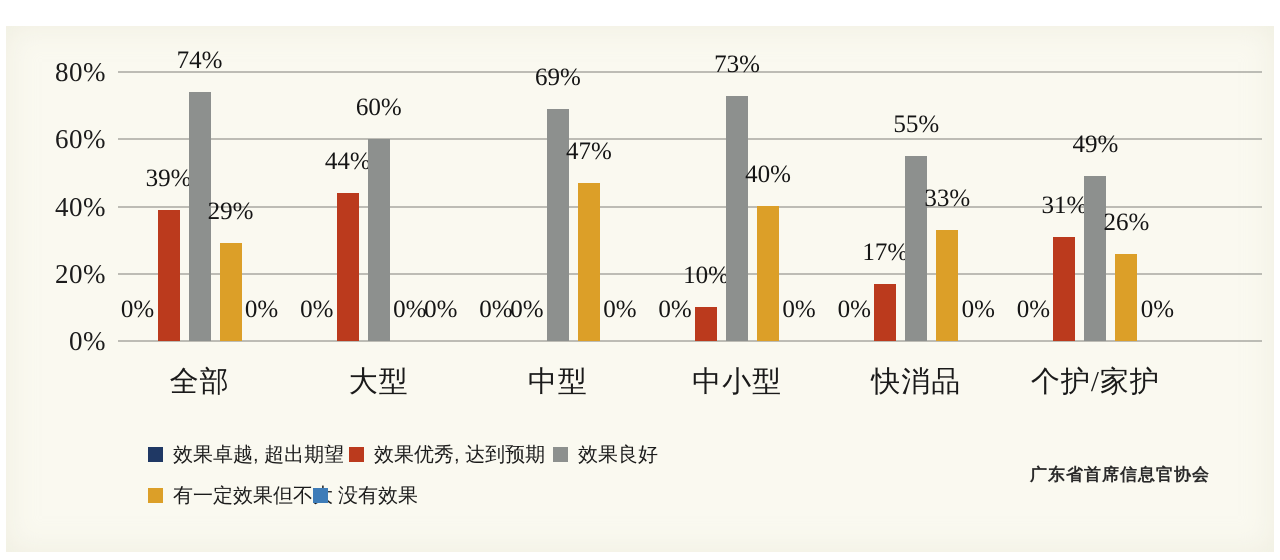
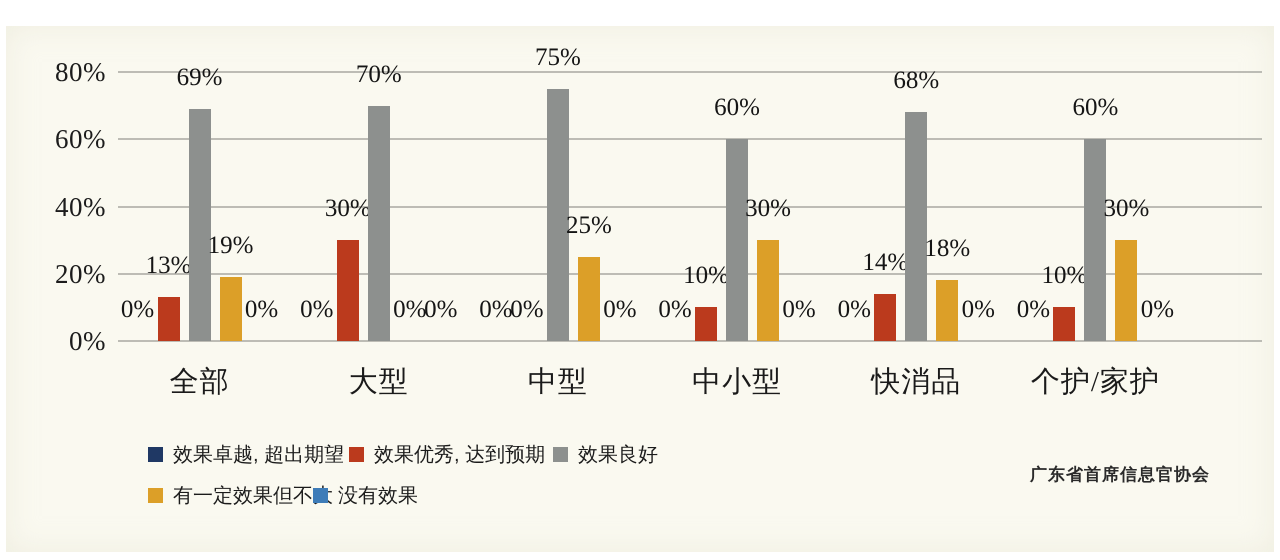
效果优秀, 达到预期/全部: 39% -> 13%
效果良好/全部: 74% -> 69%
有一定效果但不大/全部: 29% -> 19%
效果优秀, 达到预期/大型: 44% -> 30%
效果良好/大型: 60% -> 70%
效果良好/中型: 69% -> 75%
有一定效果但不大/中型: 47% -> 25%
效果良好/中小型: 73% -> 60%
有一定效果但不大/中小型: 40% -> 30%
效果优秀, 达到预期/快消品: 17% -> 14%
效果良好/快消品: 55% -> 68%
有一定效果但不大/快消品: 33% -> 18%
效果优秀, 达到预期/个护/家护: 31% -> 10%
效果良好/个护/家护: 49% -> 60%
有一定效果但不大/个护/家护: 26% -> 30%
